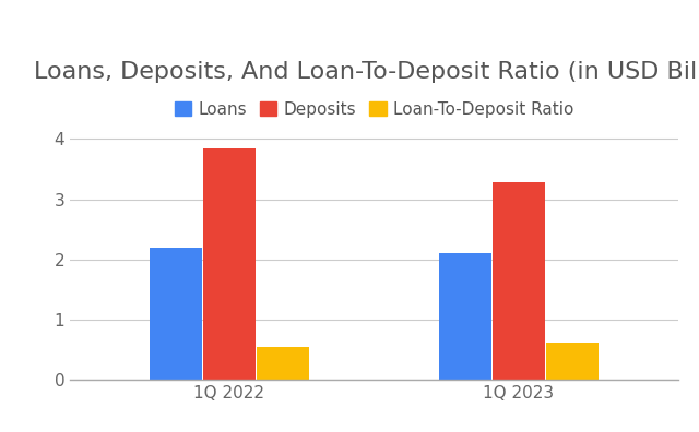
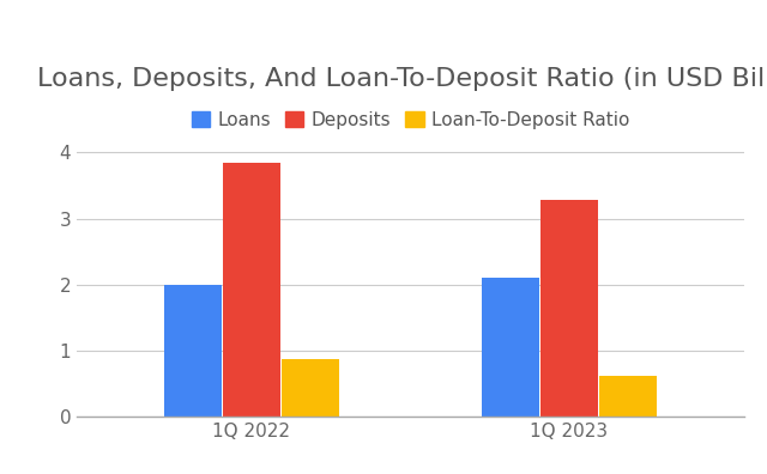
Loans/1Q 2022: 2.2 -> 2.0
Loan-To-Deposit Ratio/1Q 2022: 0.55 -> 0.88
